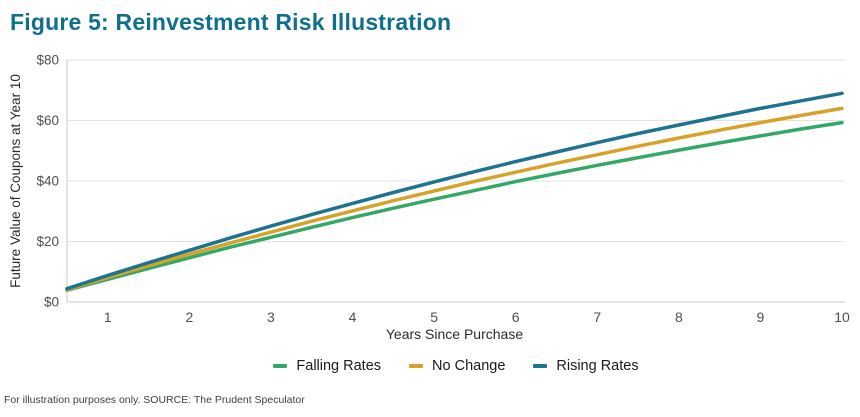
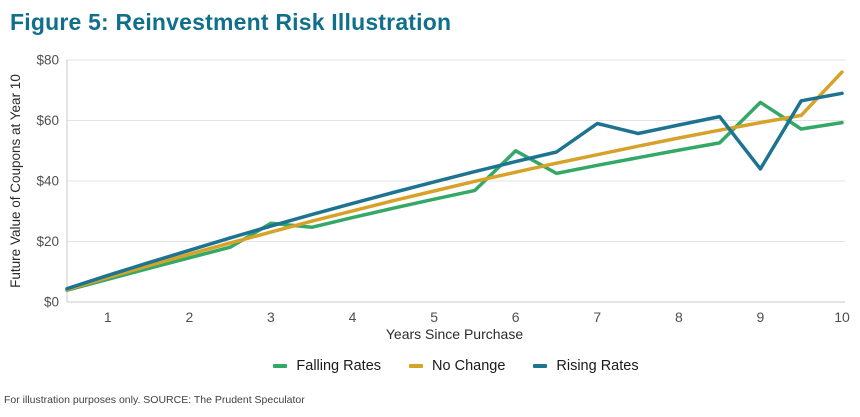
Falling Rates/3: $21 -> $26
Falling Rates/6: $40 -> $50
Rising Rates/7: $53 -> $59
Falling Rates/9: $55 -> $66
Rising Rates/9: $64 -> $44
No Change/10: $64 -> $76
